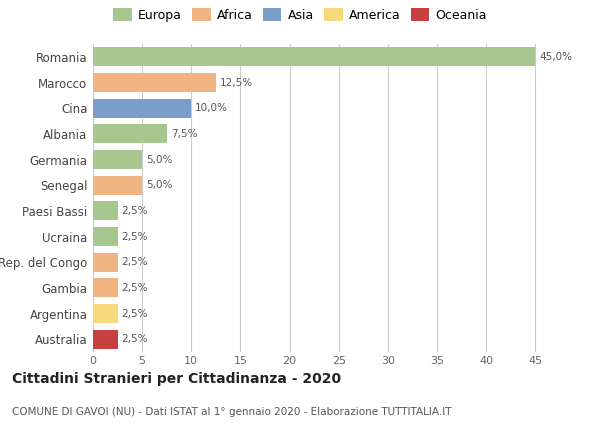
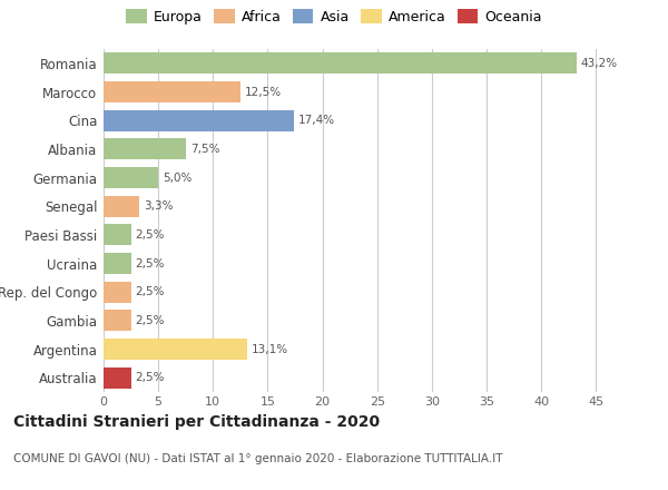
Romania: 45,0% -> 43,2%
Cina: 10,0% -> 17,4%
Senegal: 5,0% -> 3,3%
Argentina: 2,5% -> 13,1%
